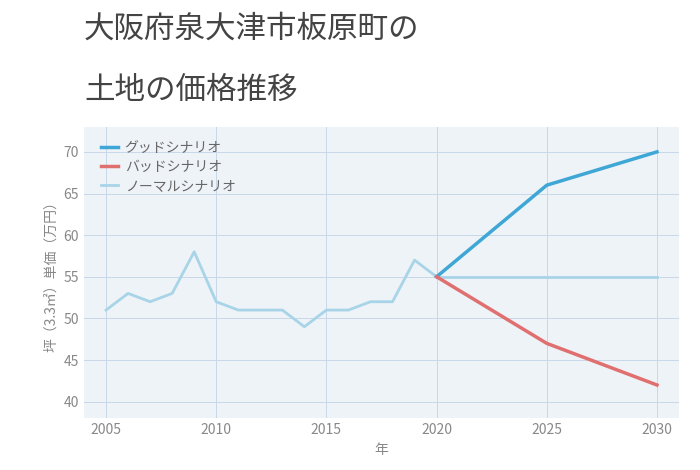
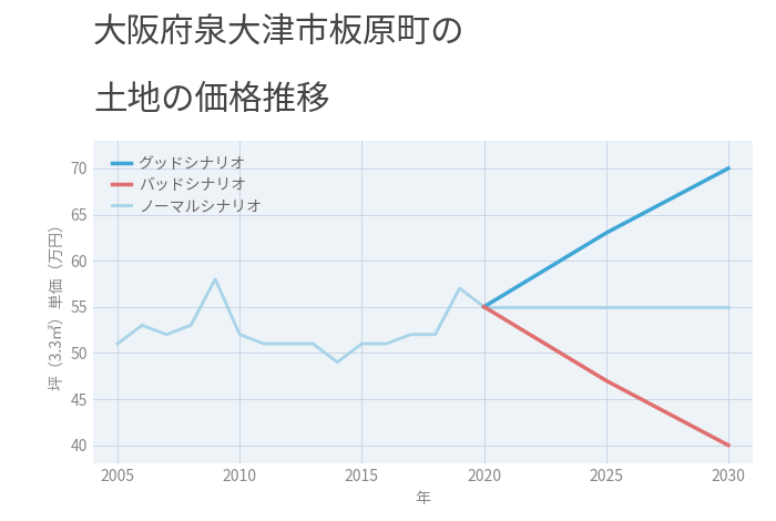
グッドシナリオ/2025: 66 -> 63
バッドシナリオ/2030: 42 -> 40
